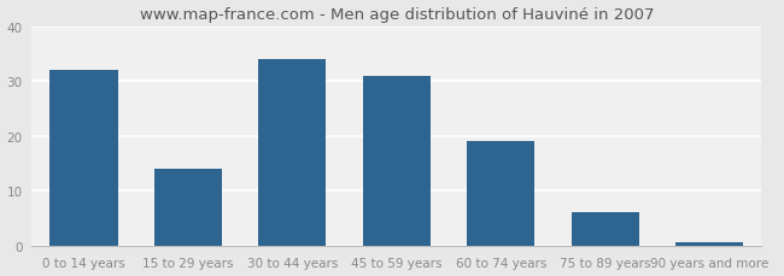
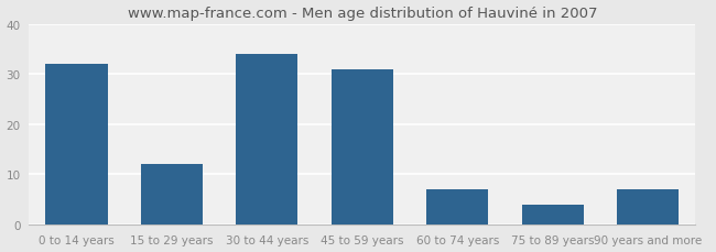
15 to 29 years: 14.0 -> 12.0
60 to 74 years: 19.0 -> 7.0
75 to 89 years: 6.0 -> 4.0
90 years and more: 0.5 -> 7.0
